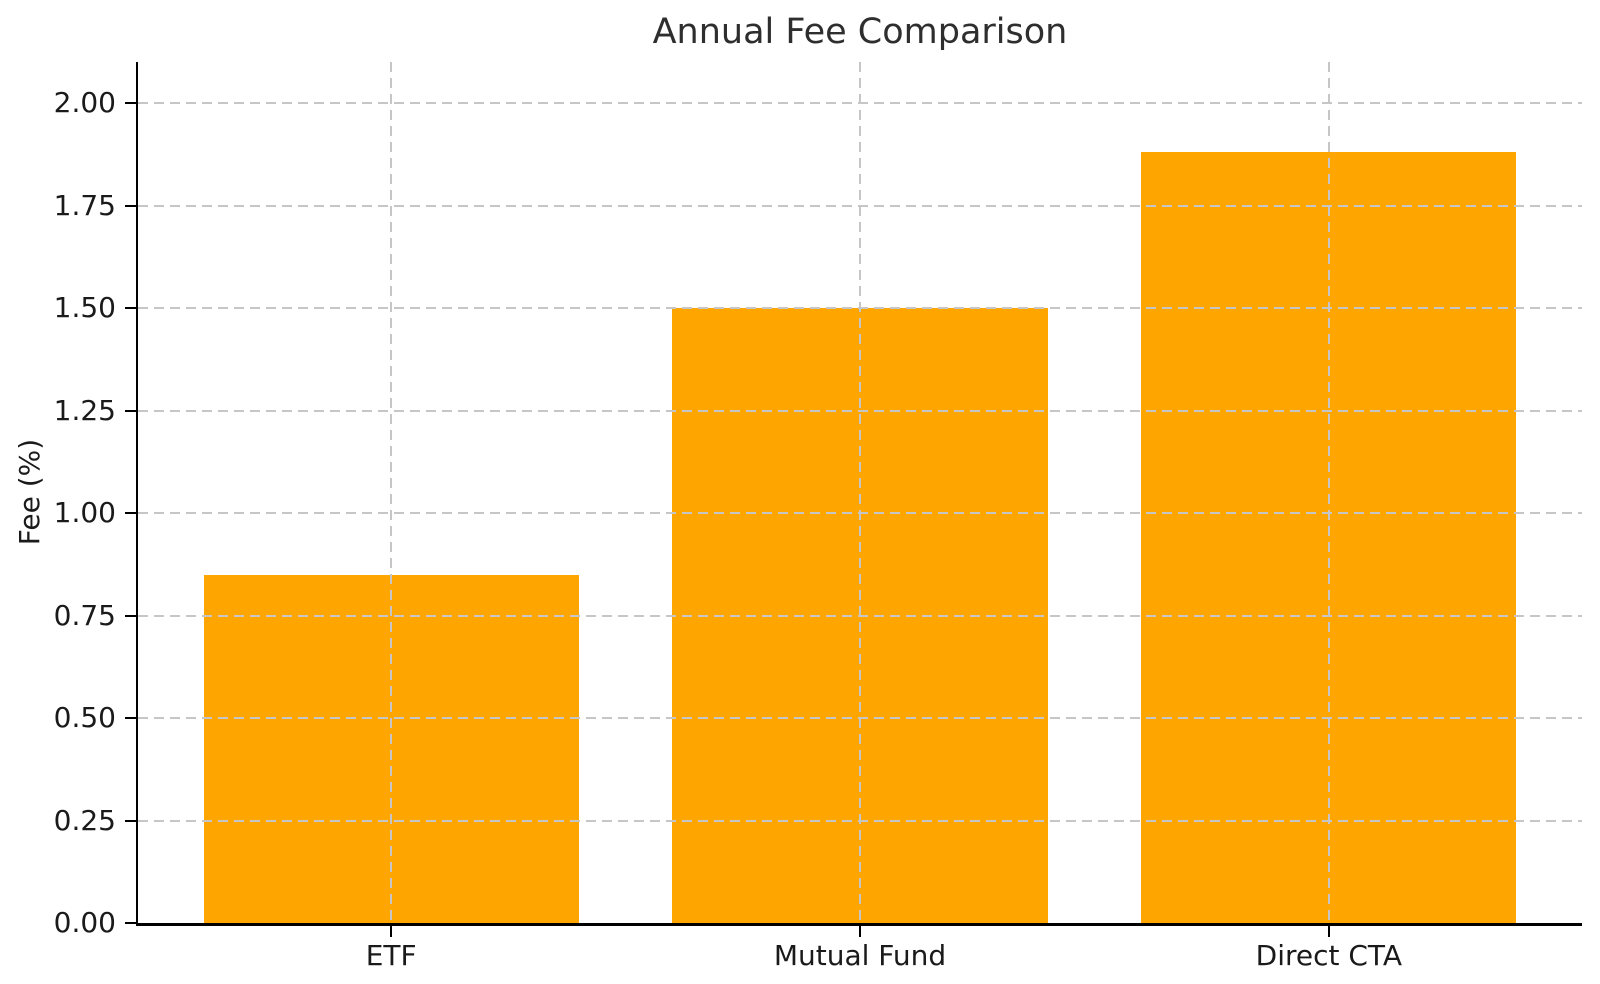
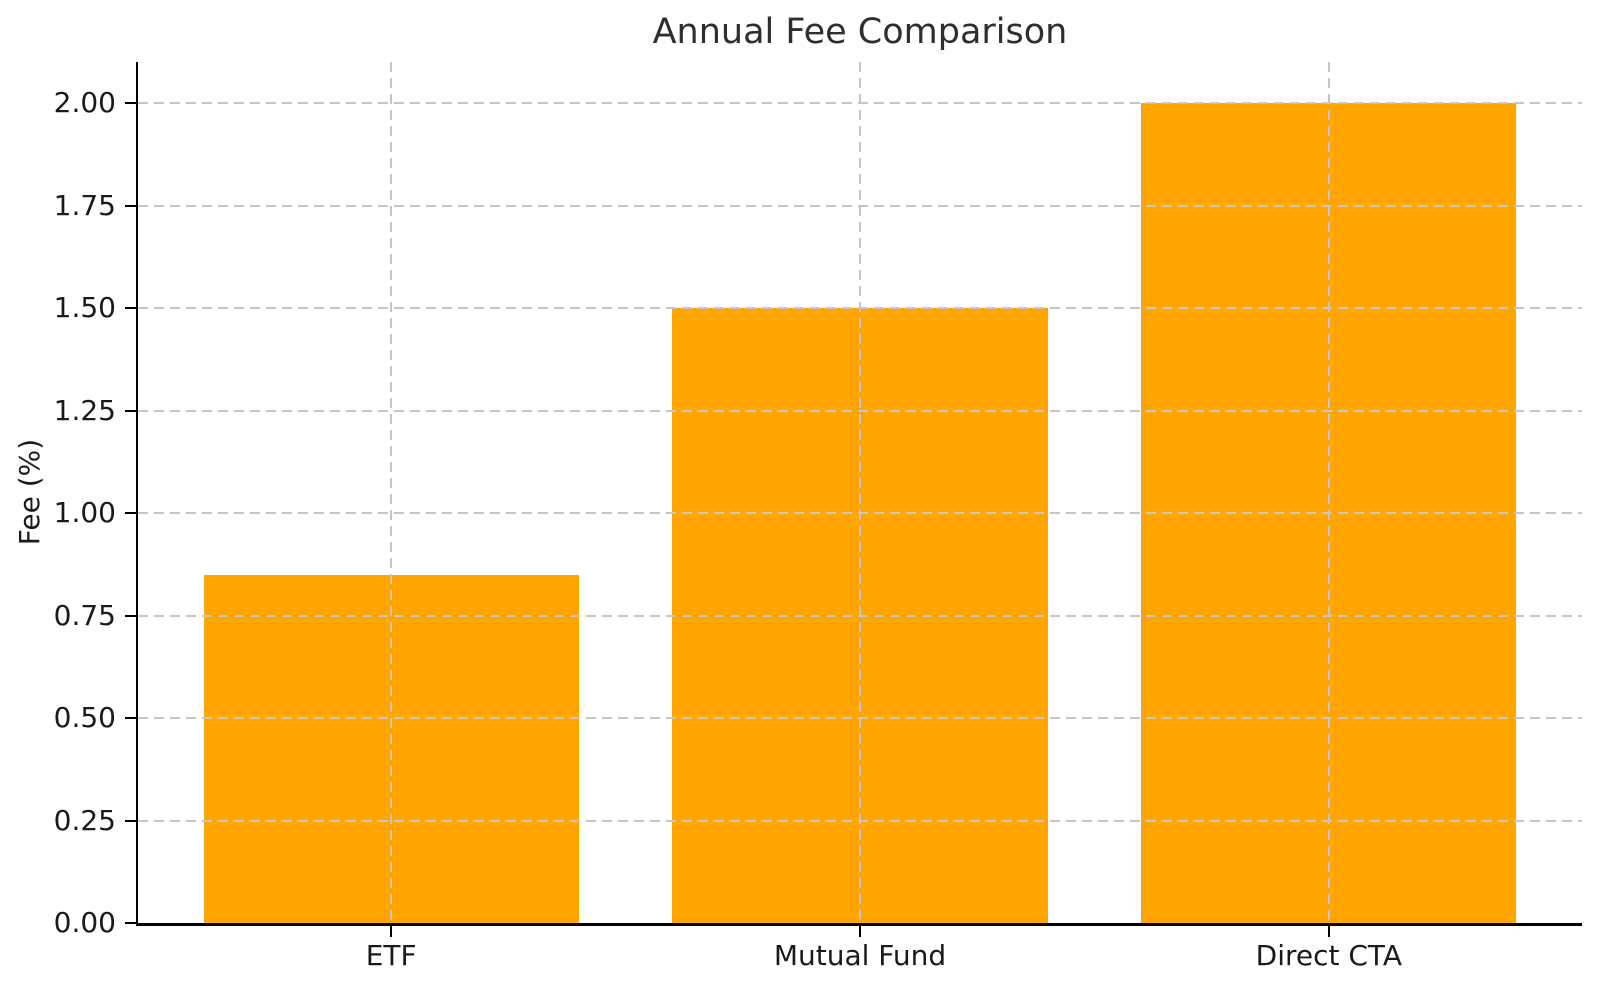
Direct CTA: 1.88 -> 2.00
